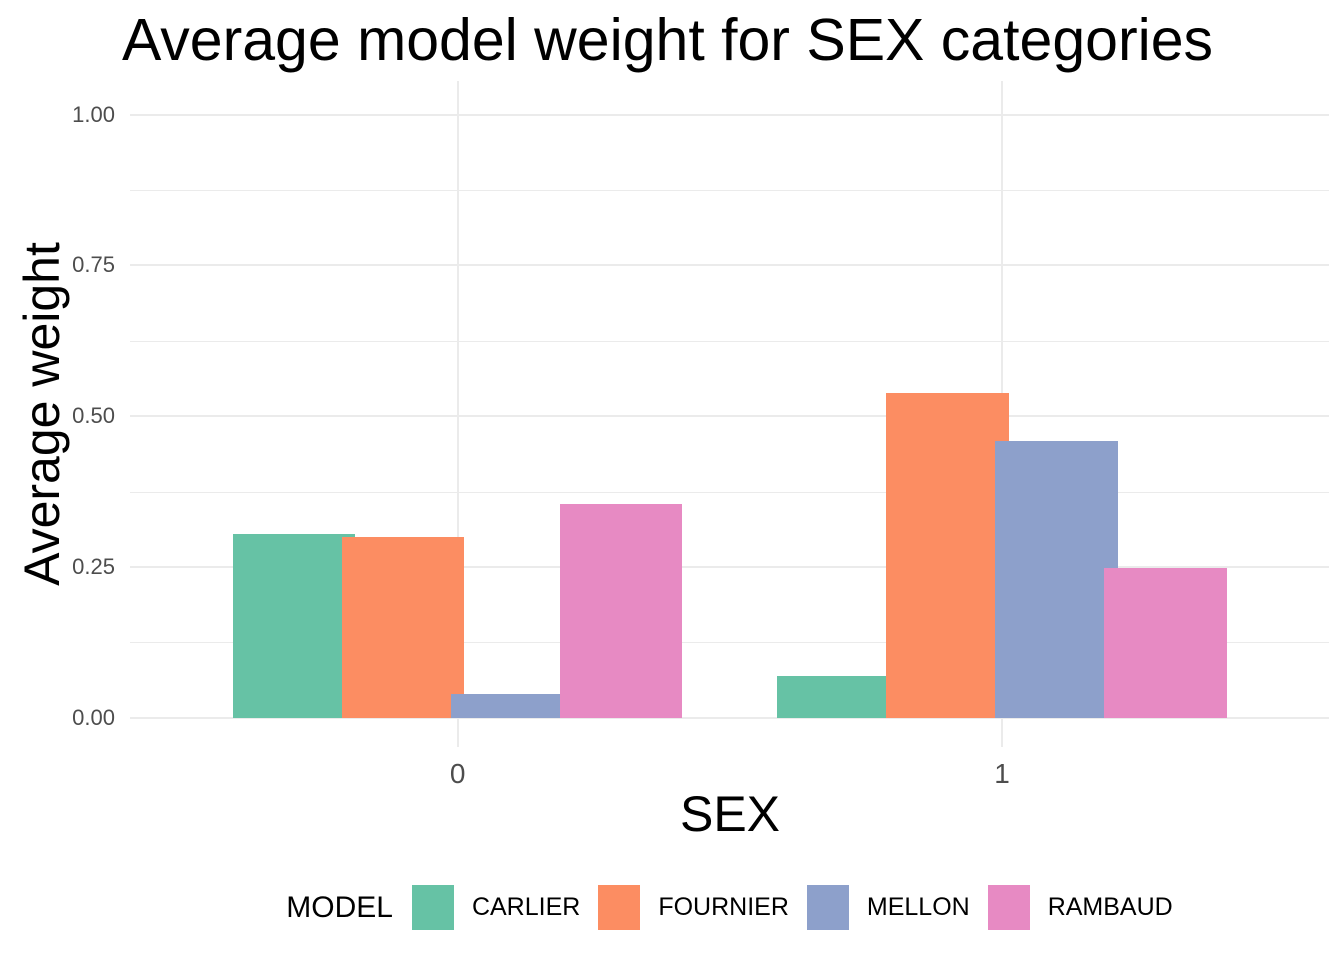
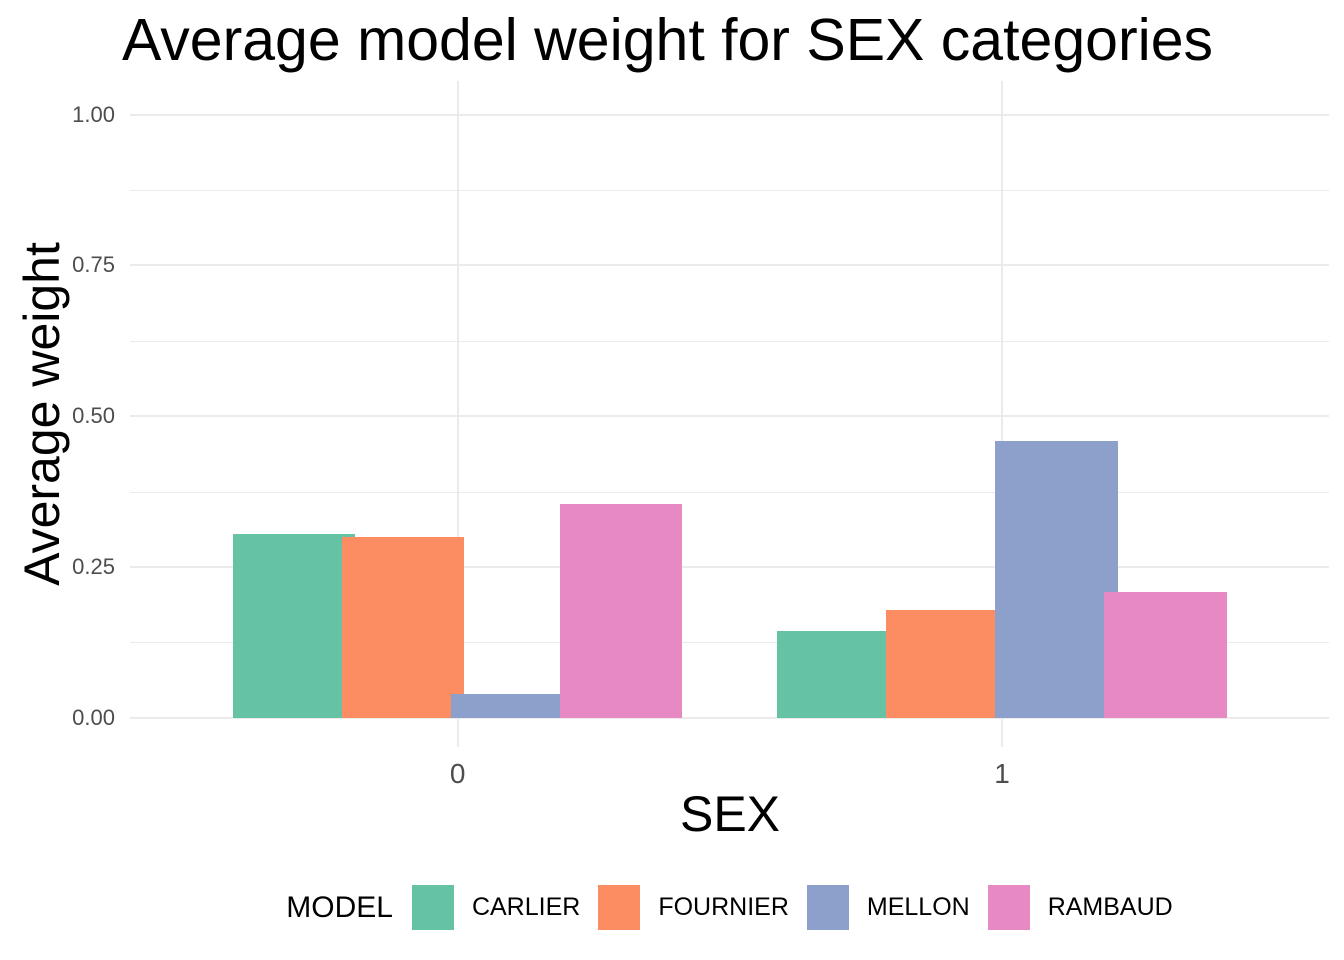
CARLIER/1: 0.07 -> 0.14
FOURNIER/1: 0.54 -> 0.18
RAMBAUD/1: 0.25 -> 0.21
